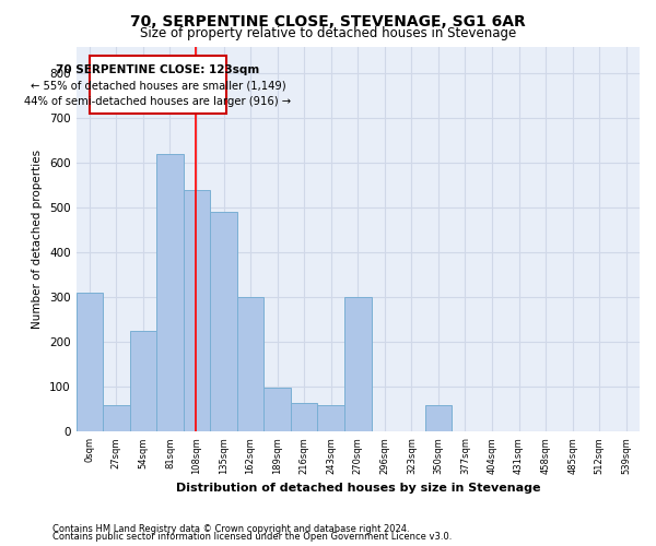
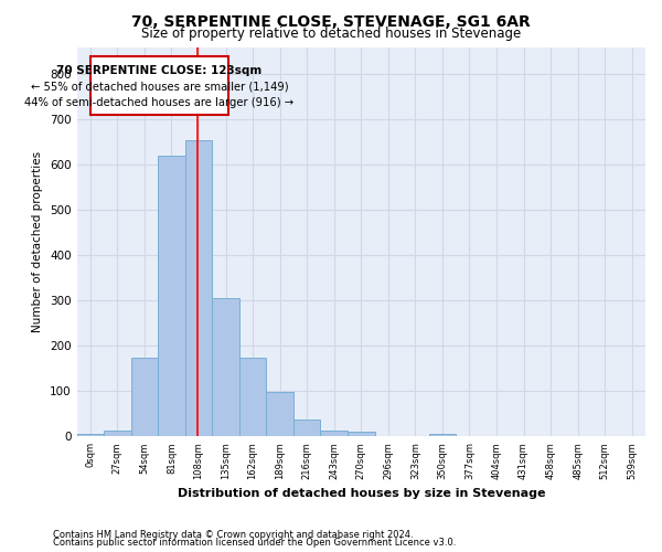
0sqm: 310 -> 5
27sqm: 60 -> 13
54sqm: 225 -> 175
108sqm: 540 -> 655
135sqm: 490 -> 305
162sqm: 300 -> 175
216sqm: 65 -> 38
243sqm: 60 -> 13
270sqm: 300 -> 10
350sqm: 60 -> 5
